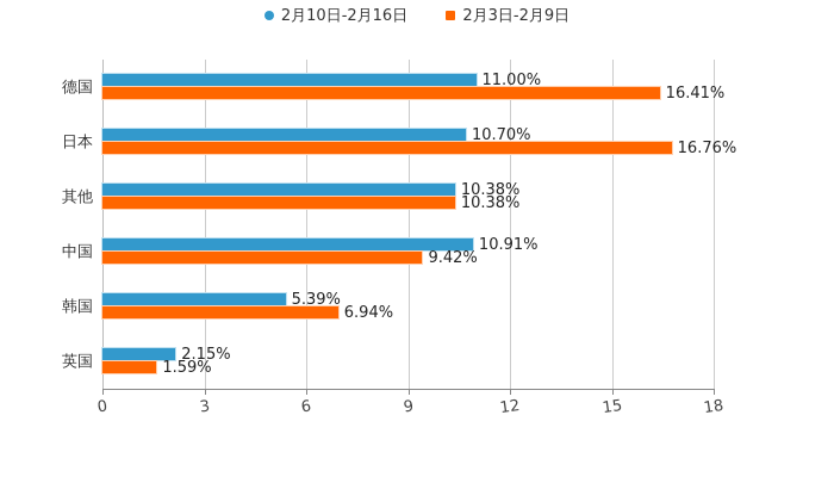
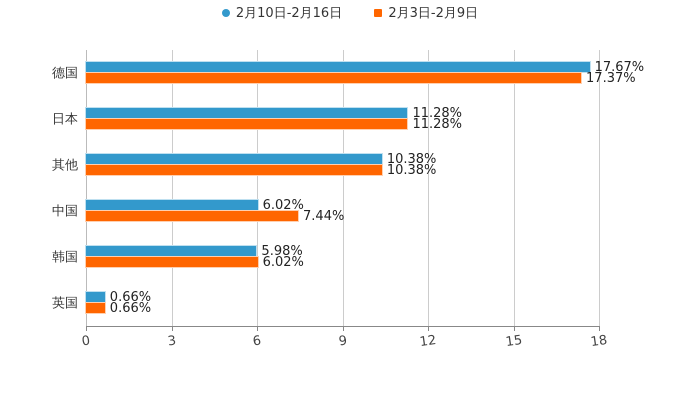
2月10日-2月16日/德国: 11.00% -> 17.67%
2月3日-2月9日/德国: 16.41% -> 17.37%
2月10日-2月16日/日本: 10.70% -> 11.28%
2月3日-2月9日/日本: 16.76% -> 11.28%
2月10日-2月16日/中国: 10.91% -> 6.02%
2月3日-2月9日/中国: 9.42% -> 7.44%
2月10日-2月16日/韩国: 5.39% -> 5.98%
2月3日-2月9日/韩国: 6.94% -> 6.02%
2月10日-2月16日/英国: 2.15% -> 0.66%
2月3日-2月9日/英国: 1.59% -> 0.66%
